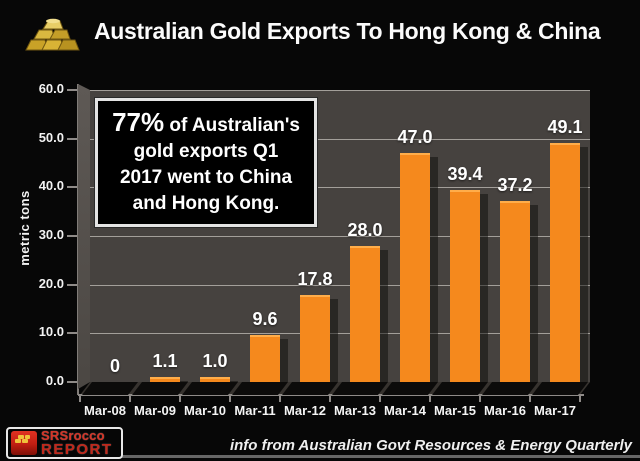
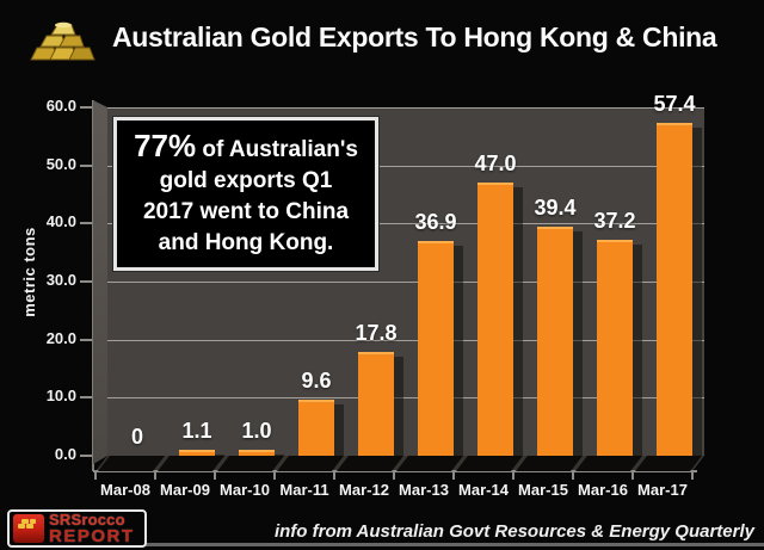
Mar-13: 28.0 -> 36.9
Mar-17: 49.1 -> 57.4
